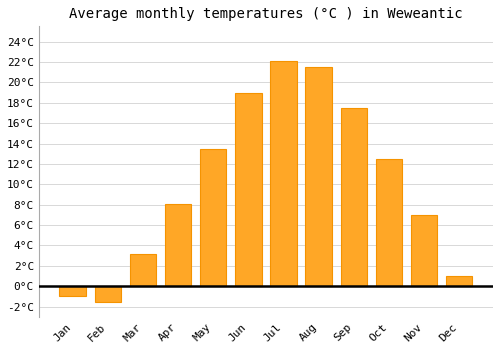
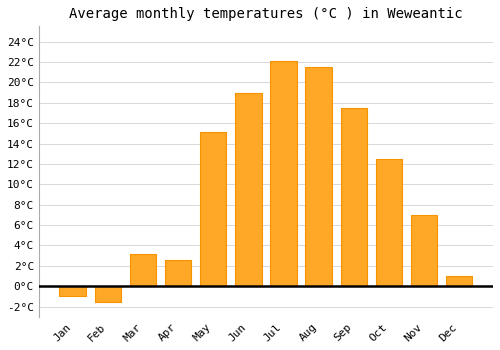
Apr: 8.1°C -> 2.6°C
May: 13.5°C -> 15.1°C
